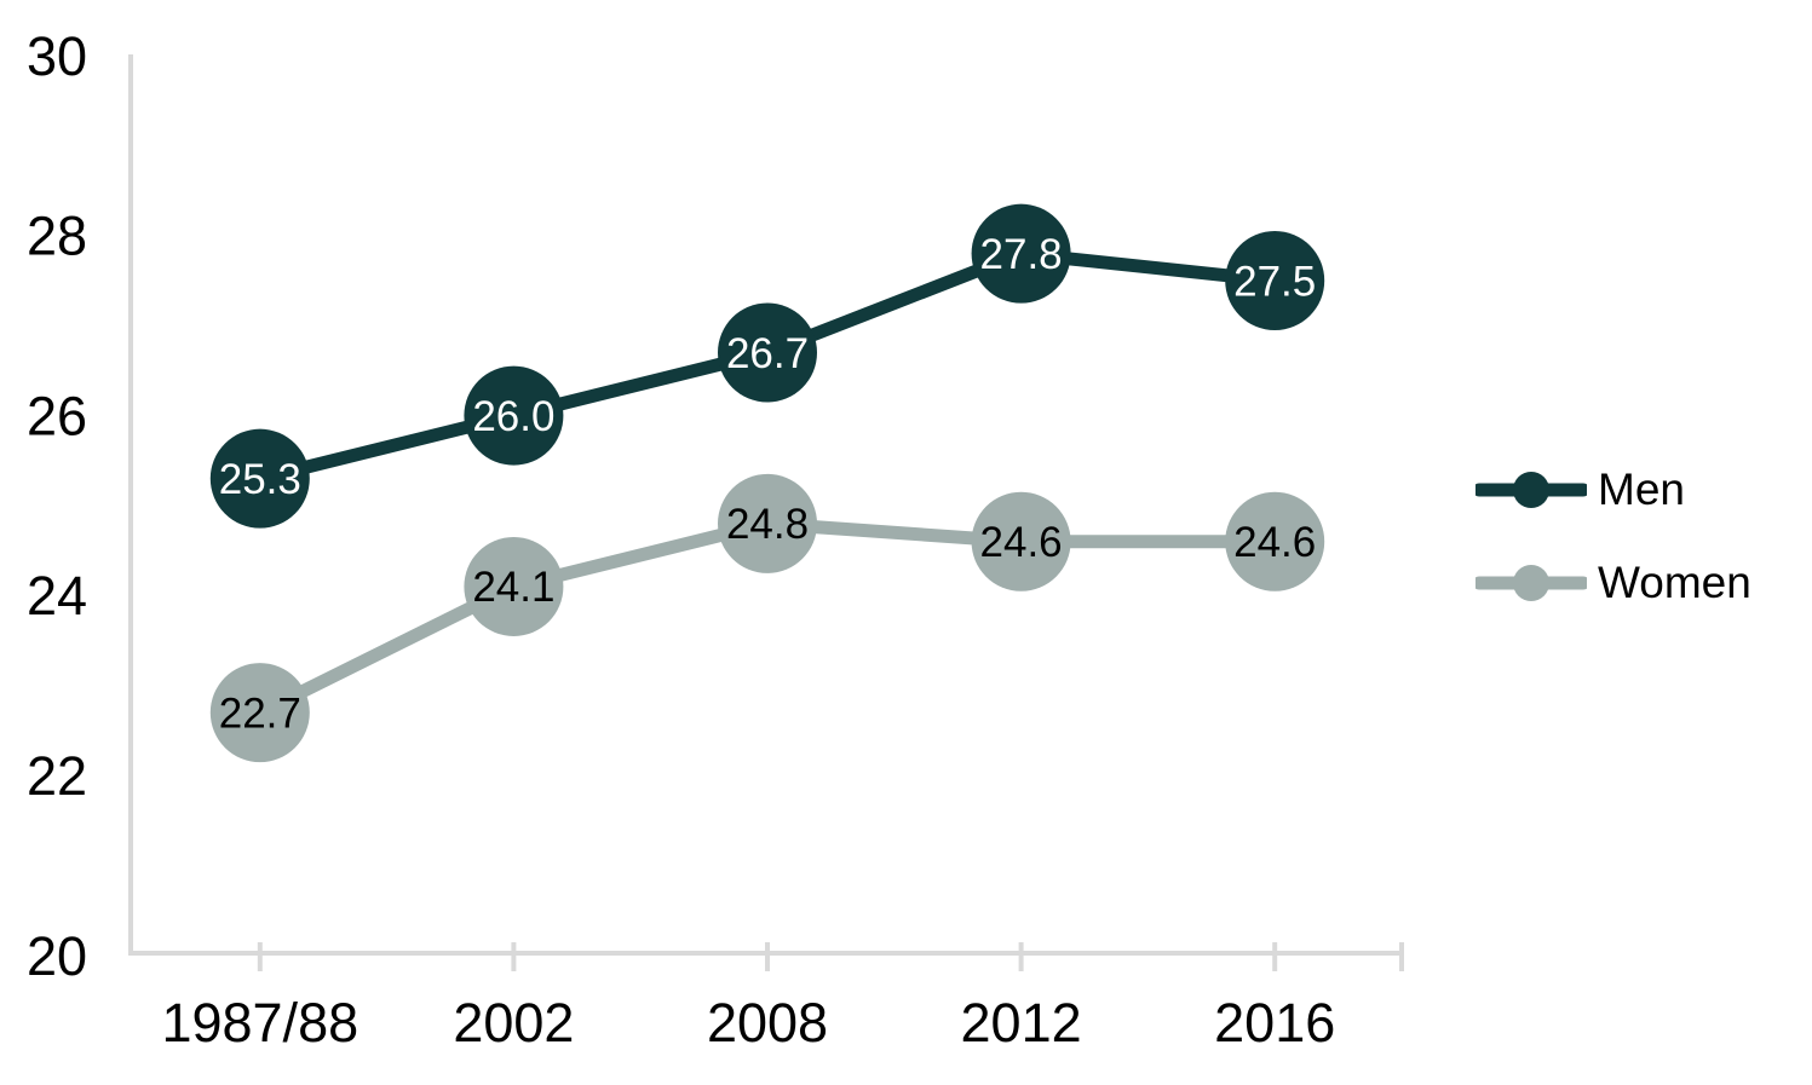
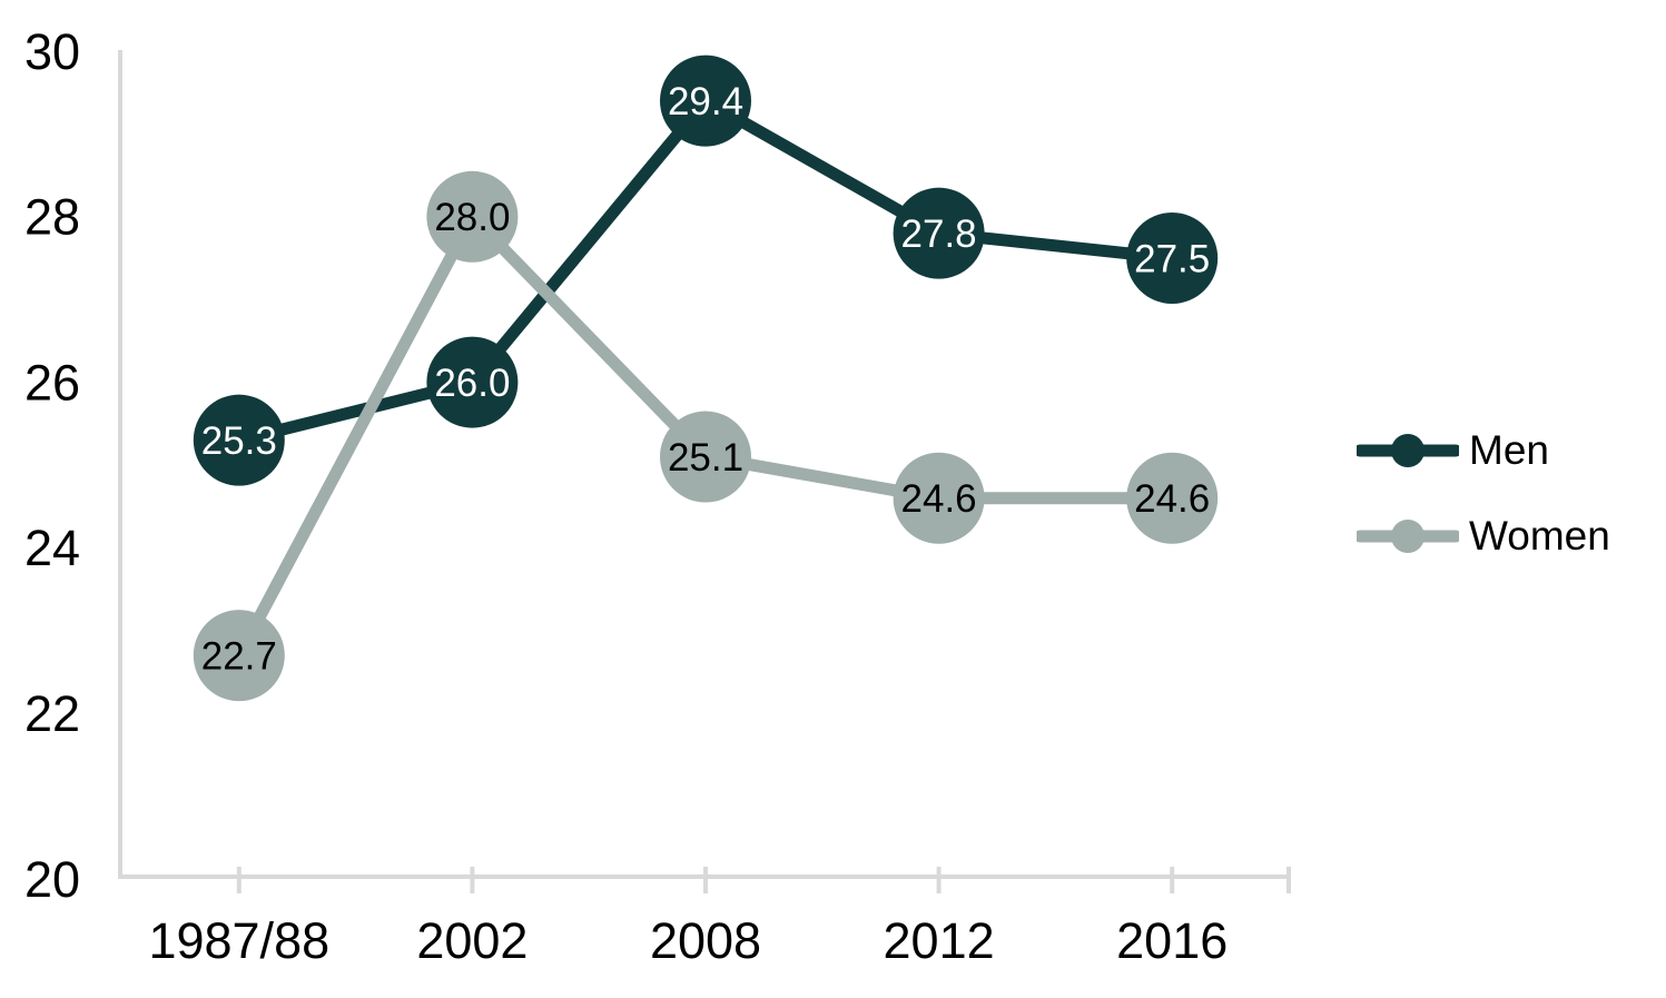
Women/2002: 24.1 -> 28.0
Men/2008: 26.7 -> 29.4
Women/2008: 24.8 -> 25.1
